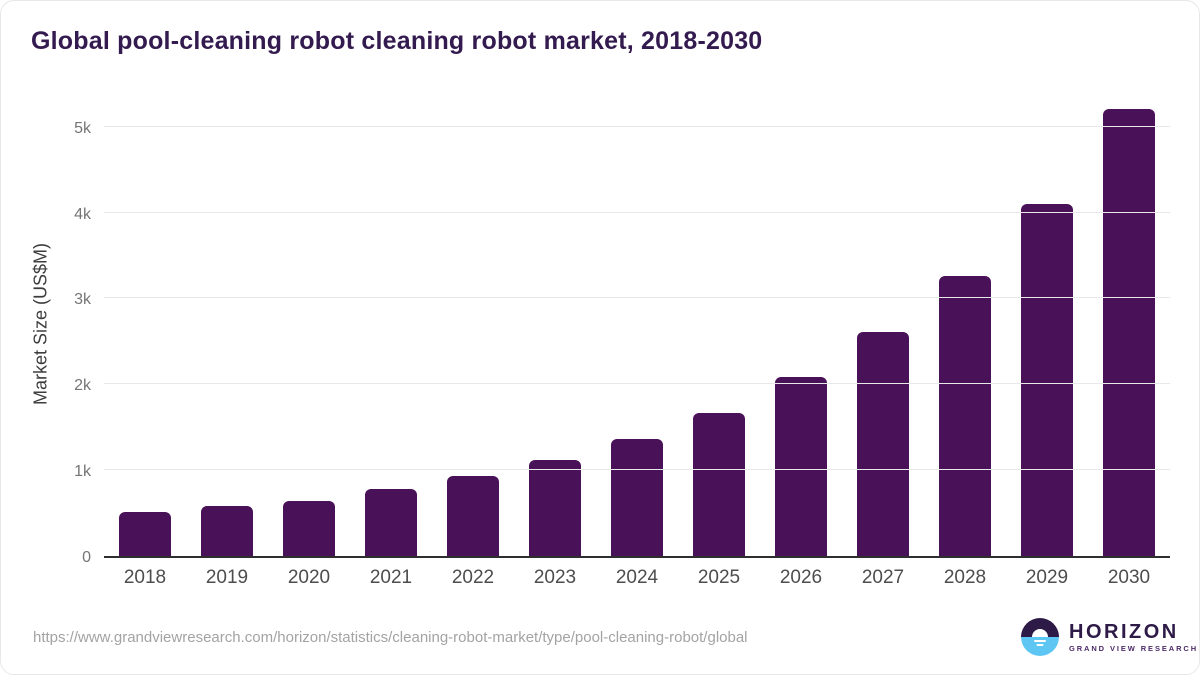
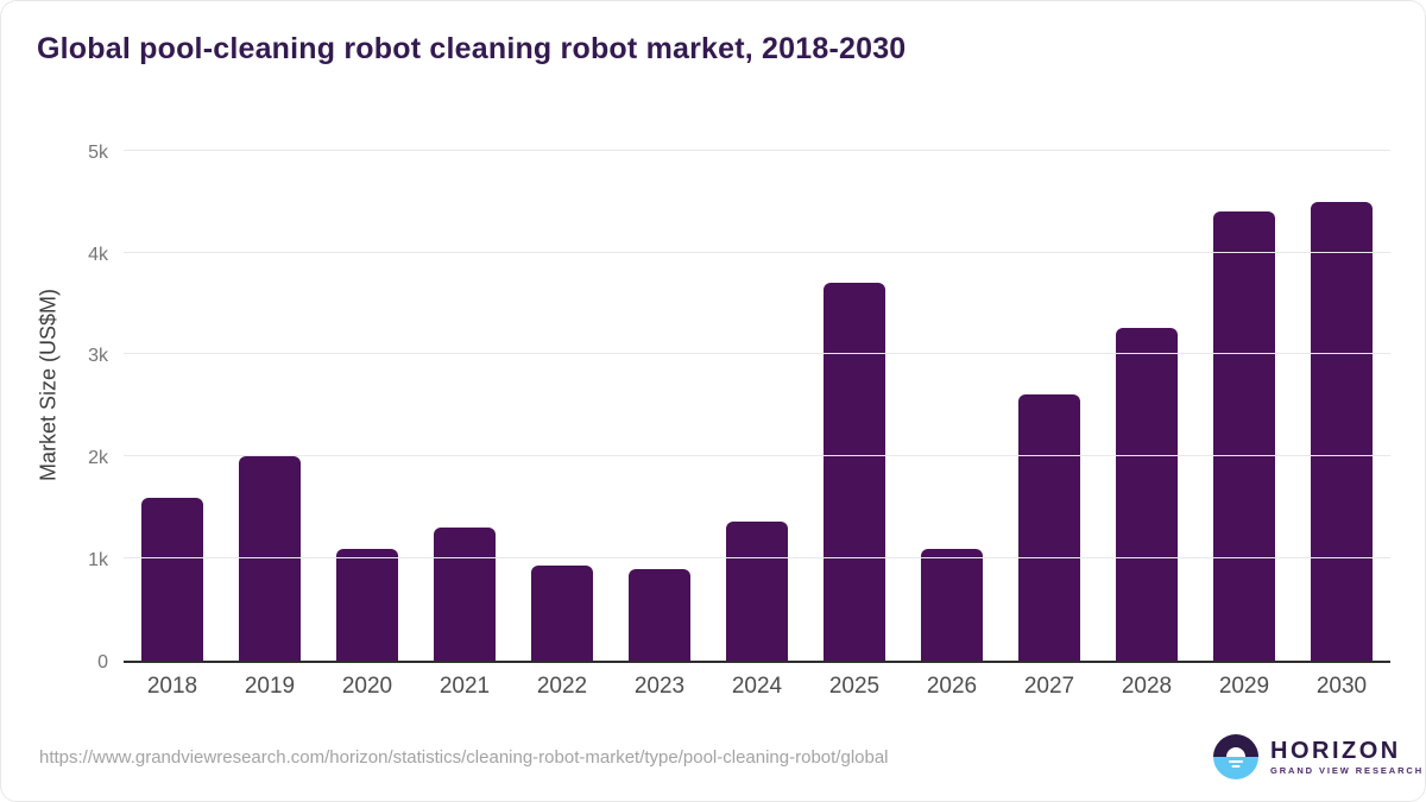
2018: 0.5k -> 1.6k
2019: 0.6k -> 2.0k
2020: 0.6k -> 1.1k
2021: 0.8k -> 1.3k
2023: 1.1k -> 0.9k
2025: 1.7k -> 3.7k
2026: 2.1k -> 1.1k
2029: 4.1k -> 4.4k
2030: 5.2k -> 4.5k
